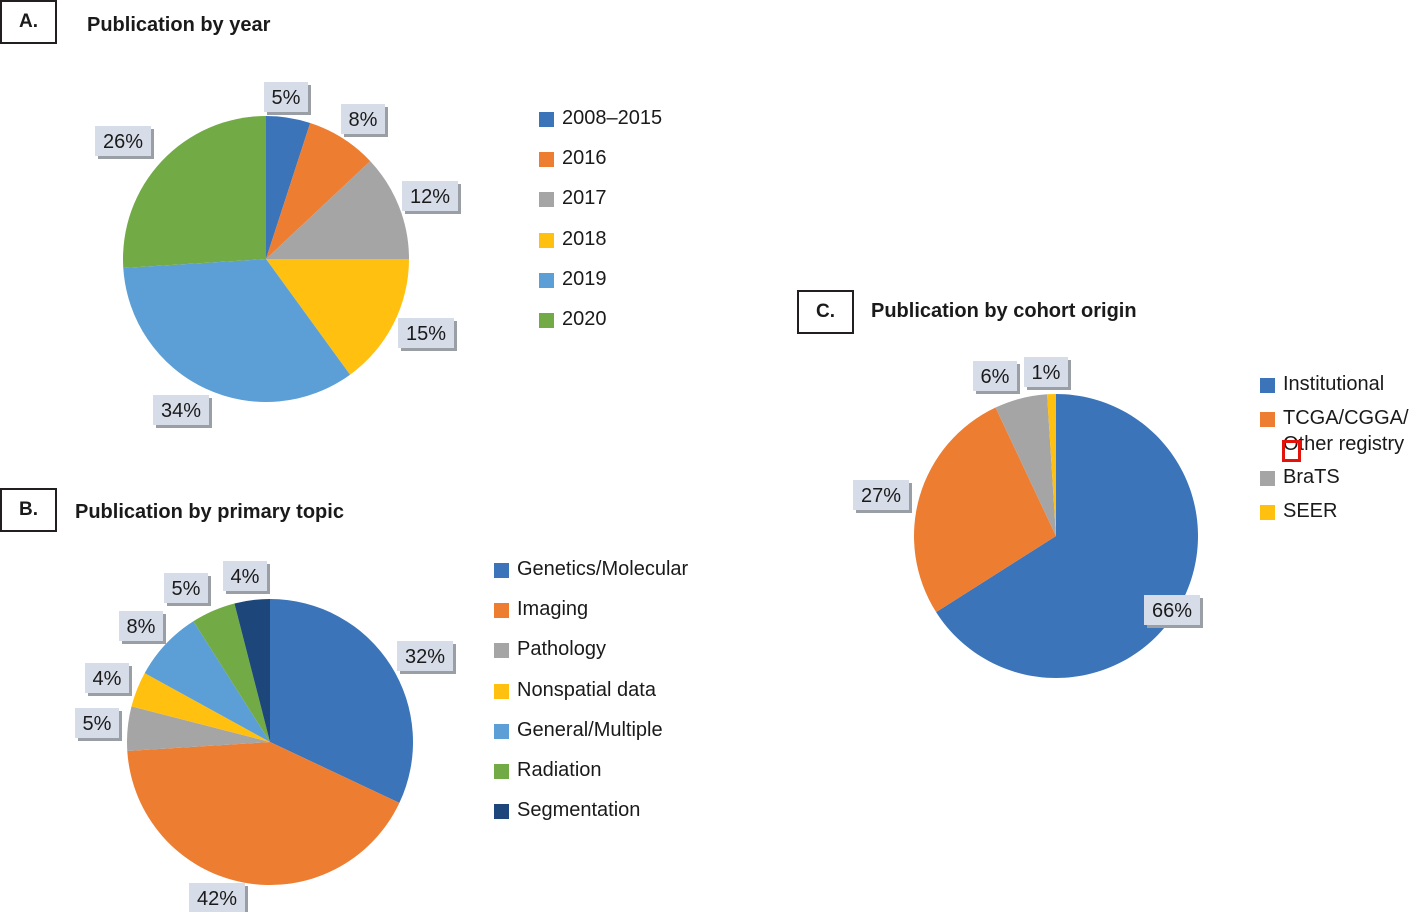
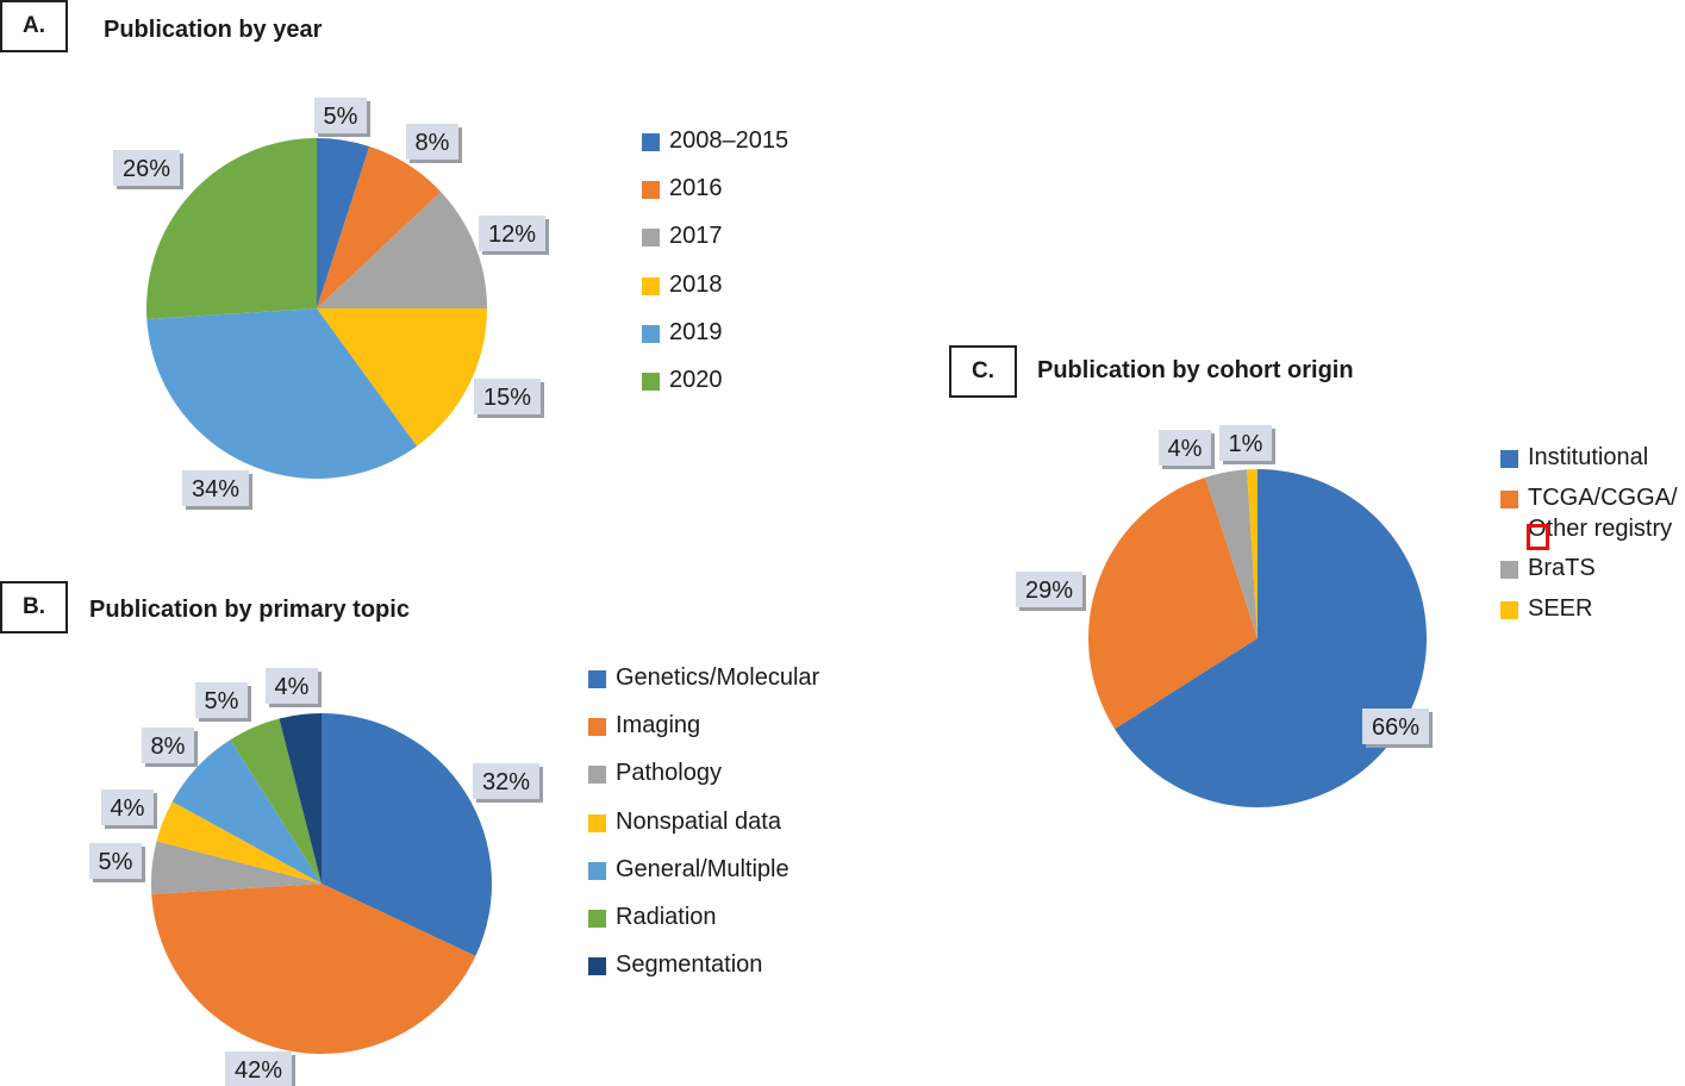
Publication by cohort origin/TCGA/CGGA/Other registry: 27% -> 29%
Publication by cohort origin/BraTS: 6% -> 4%
